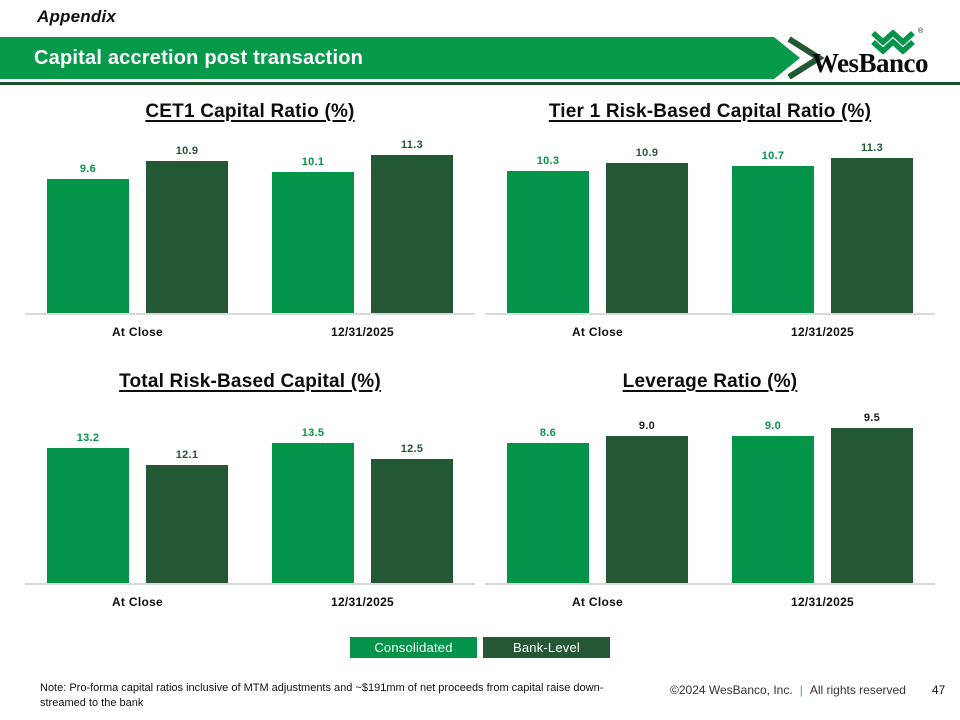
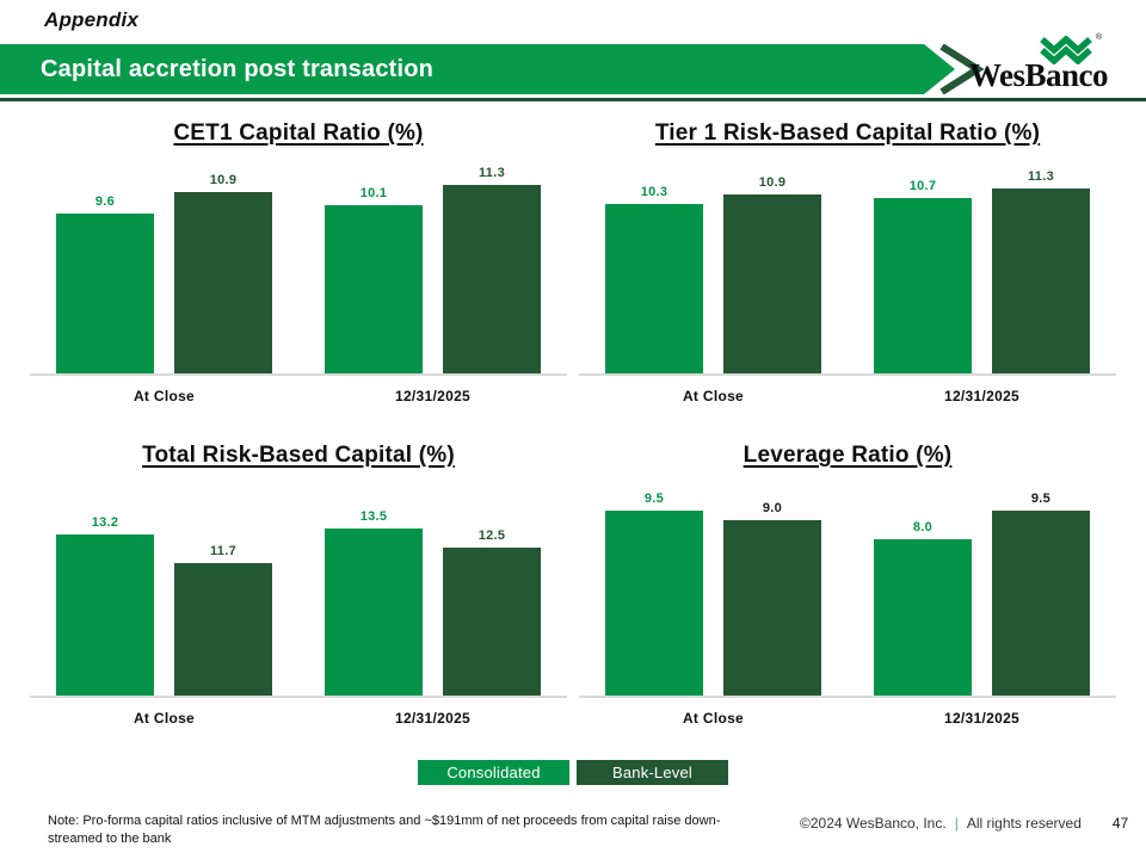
Total Risk-Based Capital (%)/Bank-Level/At Close: 12.1 -> 11.7
Leverage Ratio (%)/Consolidated/At Close: 8.6 -> 9.5
Leverage Ratio (%)/Consolidated/12/31/2025: 9.0 -> 8.0
